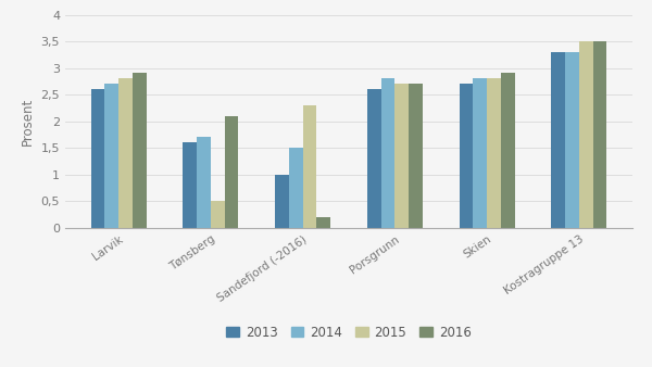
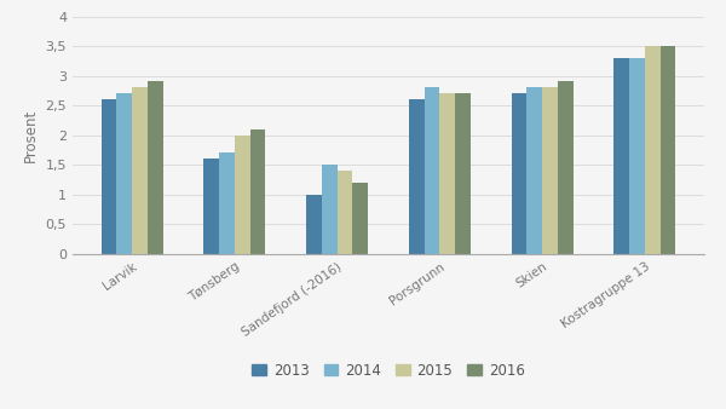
2015/Tønsberg: 0,5 -> 2,0
2015/Sandefjord (-2016): 2,3 -> 1,4
2016/Sandefjord (-2016): 0,2 -> 1,2
